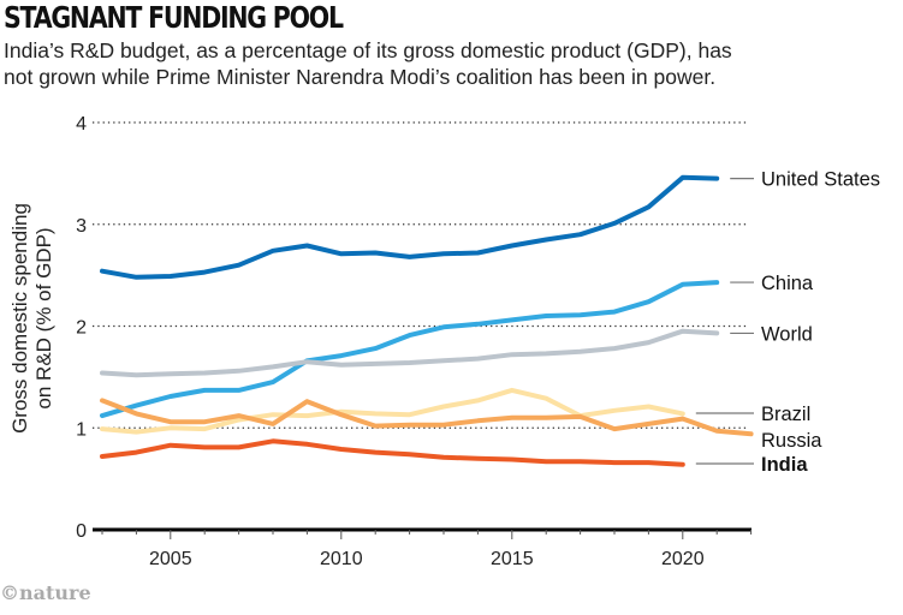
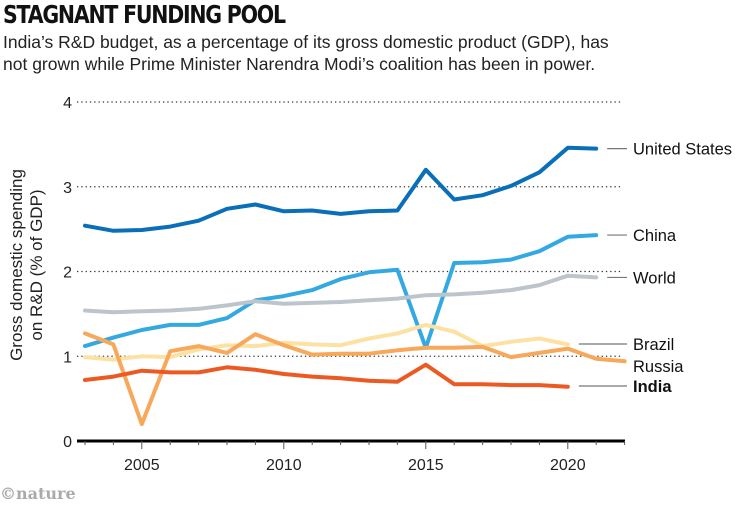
Russia/2005: 1.1 -> 0.2
United States/2015: 2.8 -> 3.2
China/2015: 2.1 -> 1.1
India/2015: 0.7 -> 0.9
